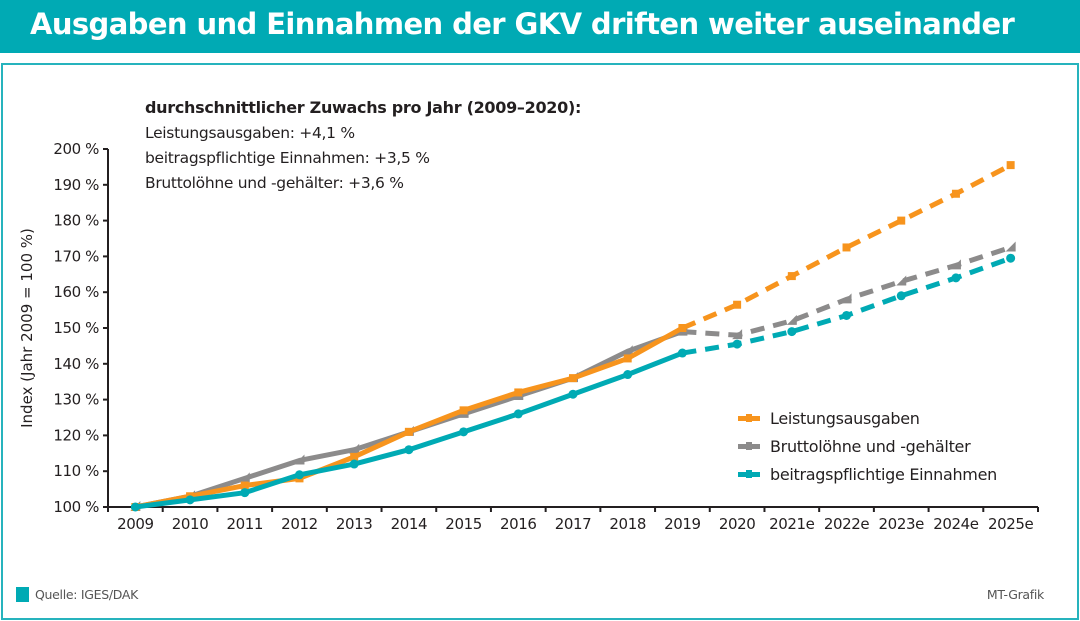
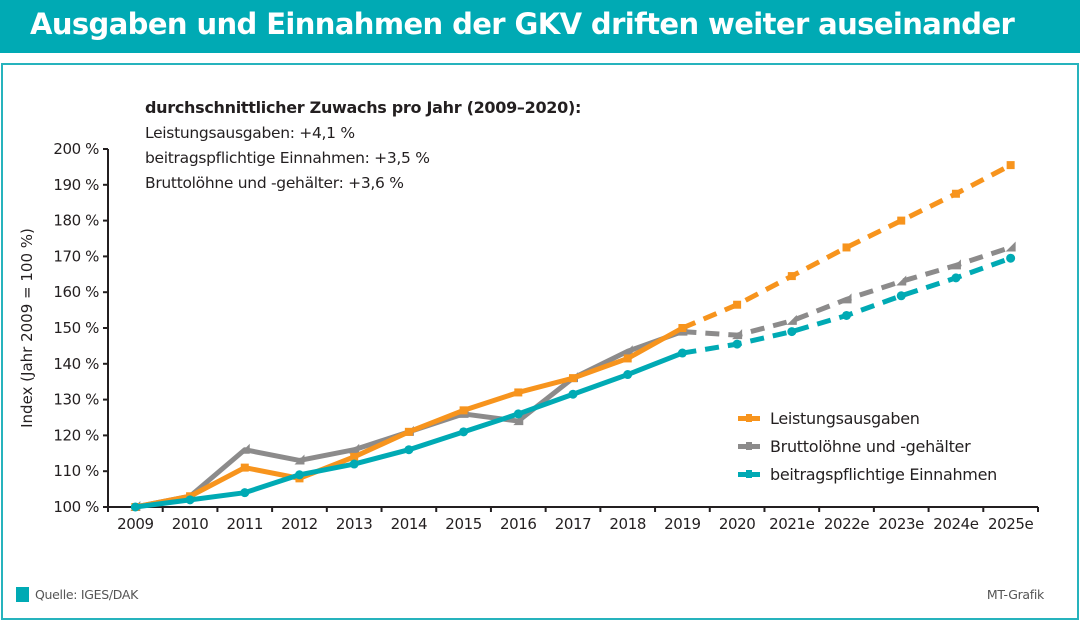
Leistungsausgaben/2011: 106% -> 111%
Bruttolöhne und -gehälter/2011: 108% -> 116%
Bruttolöhne und -gehälter/2016: 131% -> 124%
